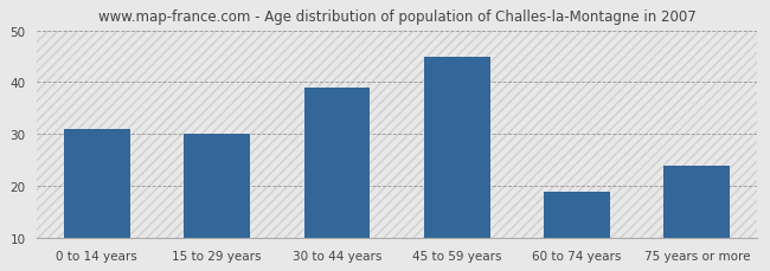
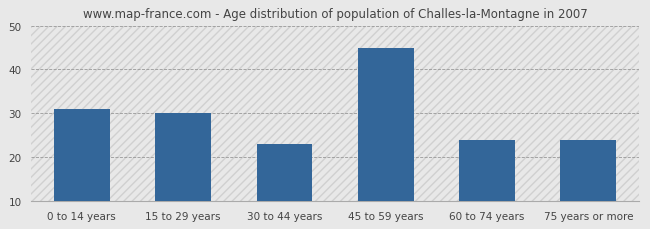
30 to 44 years: 39 -> 23
60 to 74 years: 19 -> 24
